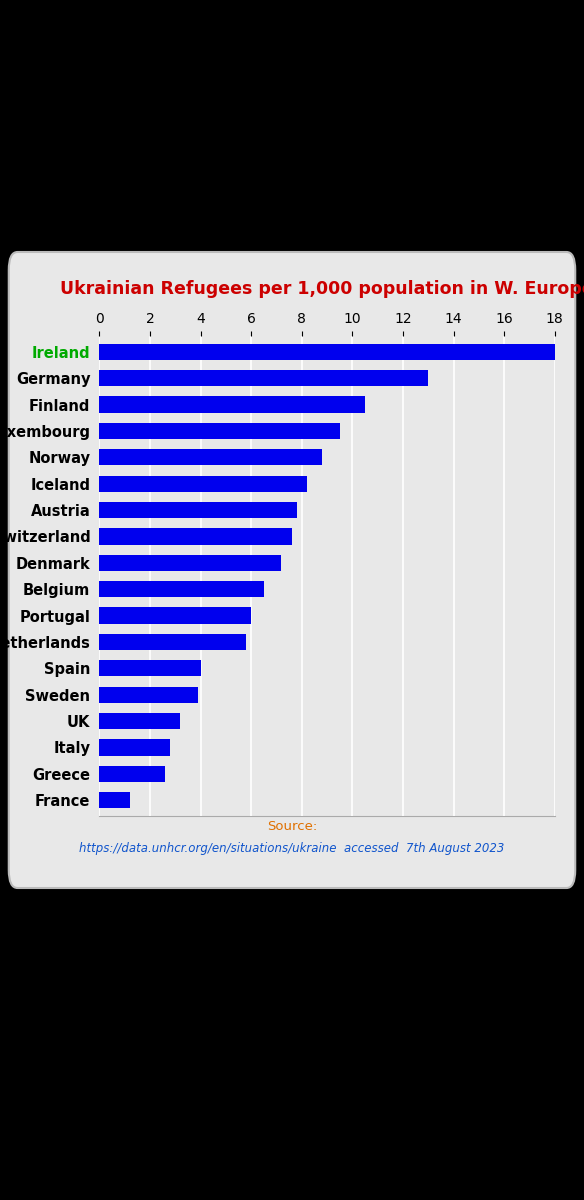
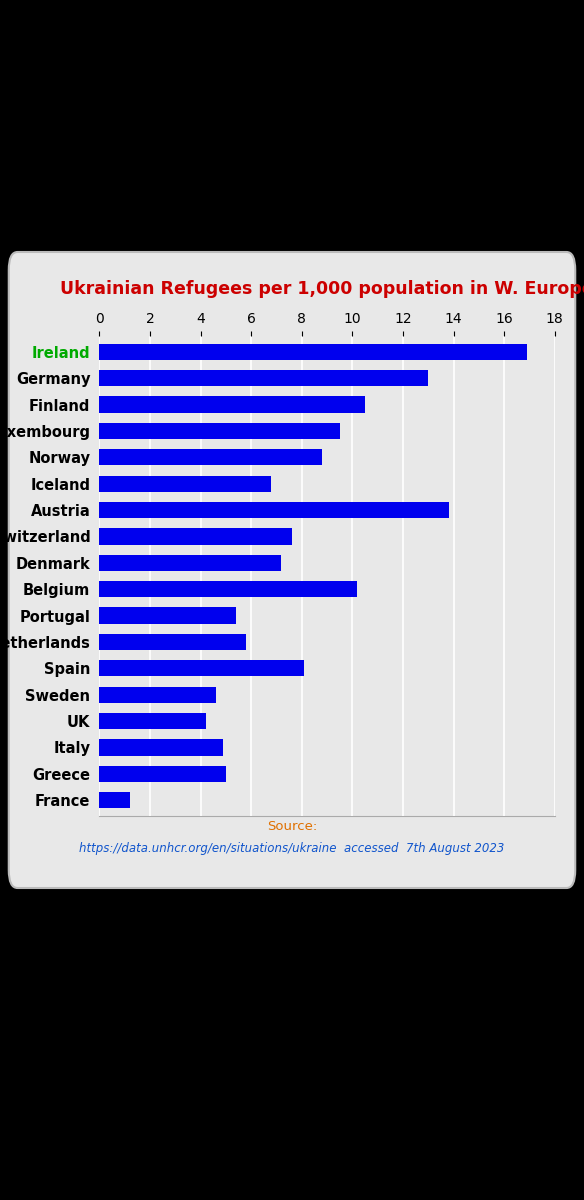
Ireland: 18.0 -> 16.9
Iceland: 8.2 -> 6.8
Austria: 7.8 -> 13.8
Belgium: 6.5 -> 10.2
Portugal: 6.0 -> 5.4
Spain: 4.0 -> 8.1
Sweden: 3.9 -> 4.6
UK: 3.2 -> 4.2
Italy: 2.8 -> 4.9
Greece: 2.6 -> 5.0
